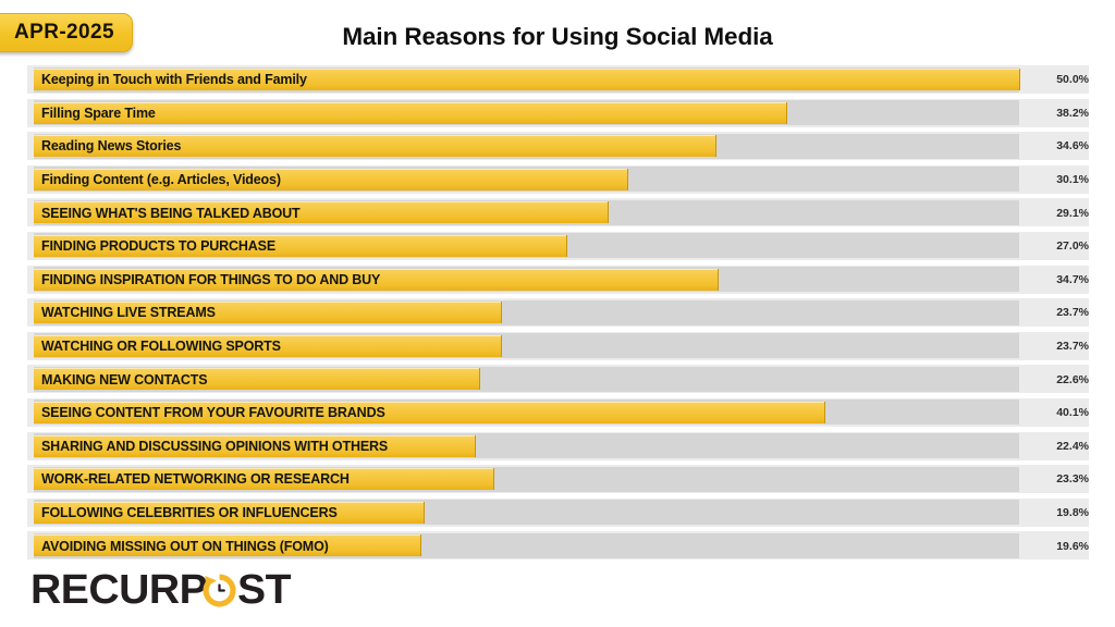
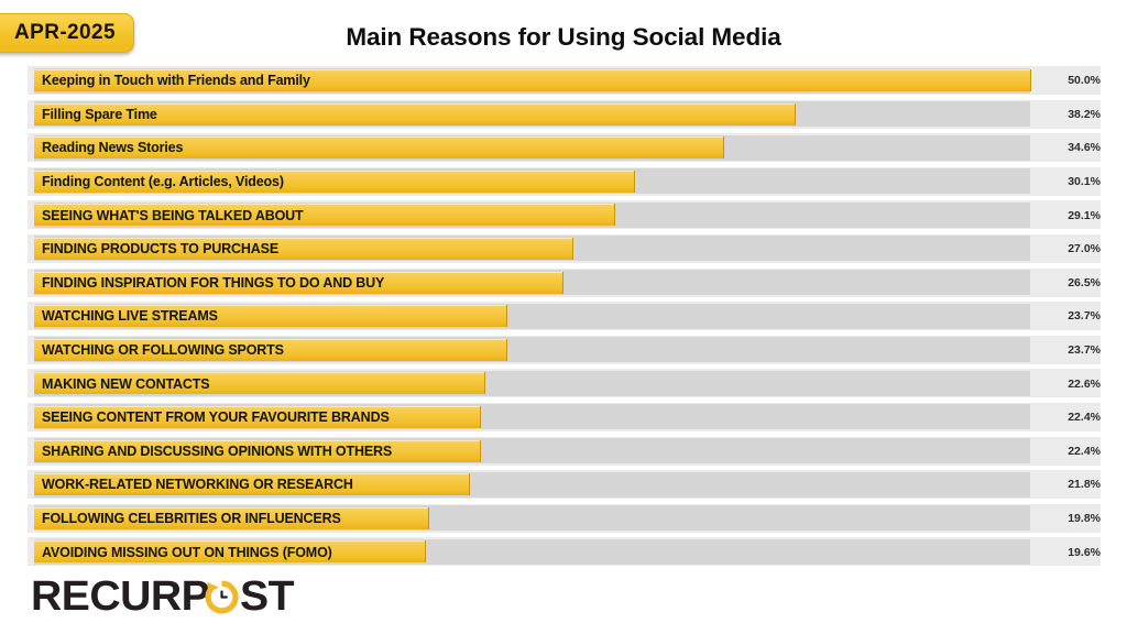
FINDING INSPIRATION FOR THINGS TO DO AND BUY: 34.7% -> 26.5%
SEEING CONTENT FROM YOUR FAVOURITE BRANDS: 40.1% -> 22.4%
WORK-RELATED NETWORKING OR RESEARCH: 23.3% -> 21.8%
